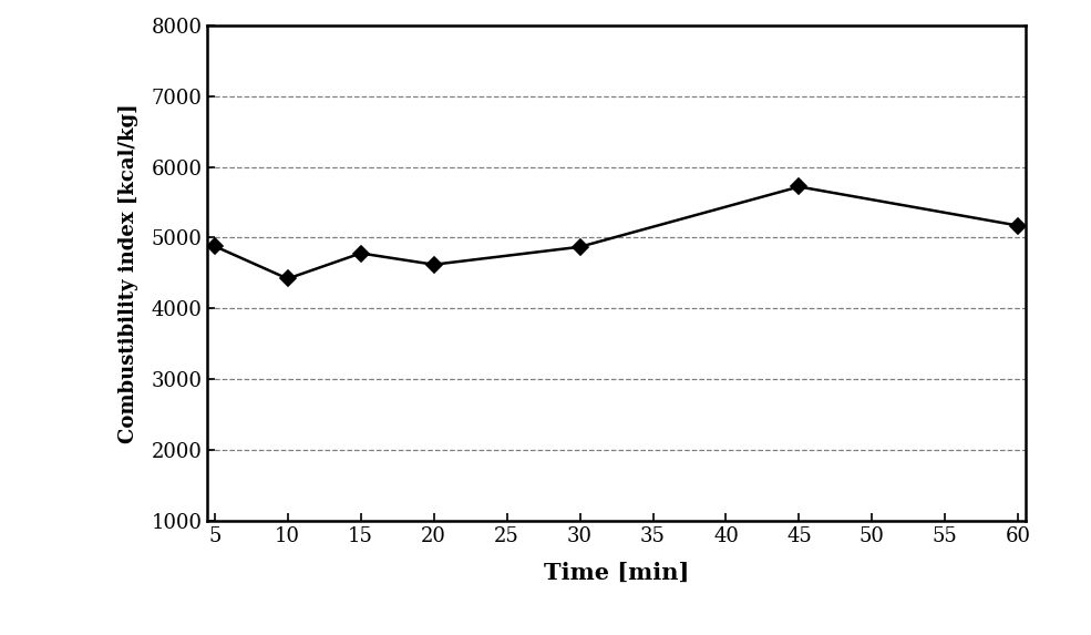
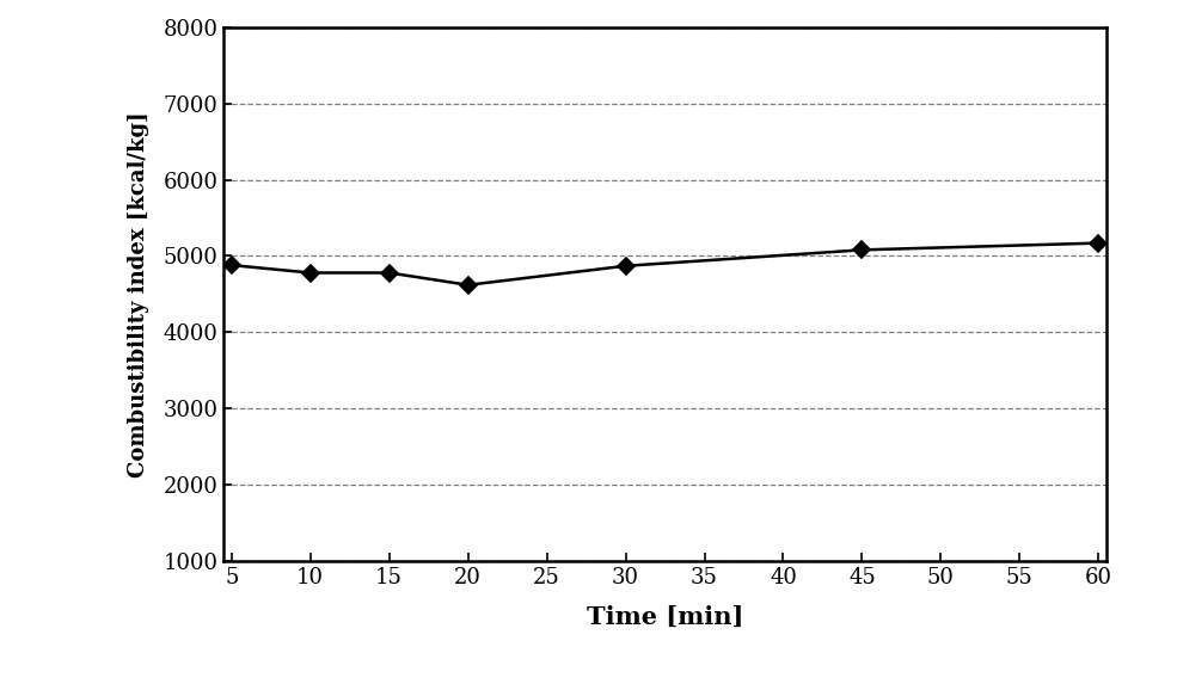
10: 4420 -> 4780
45: 5720 -> 5080
